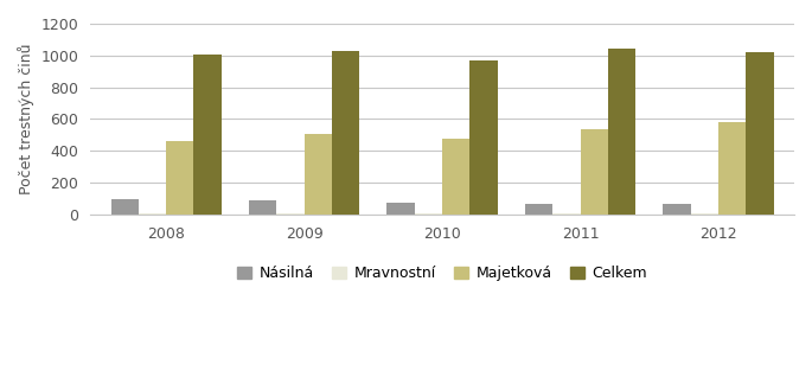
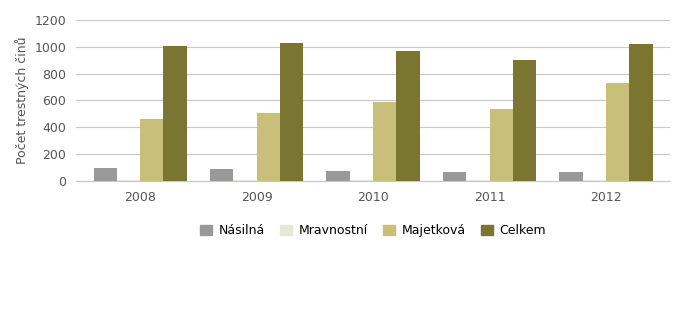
Majetková/2010: 480 -> 590
Celkem/2011: 1040 -> 900
Majetková/2012: 580 -> 730
